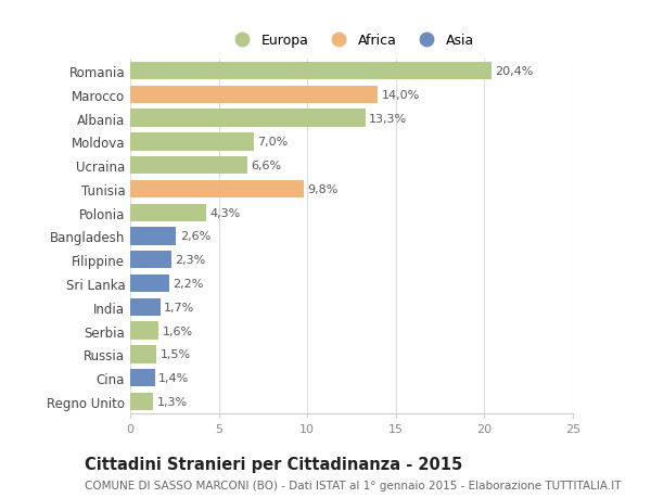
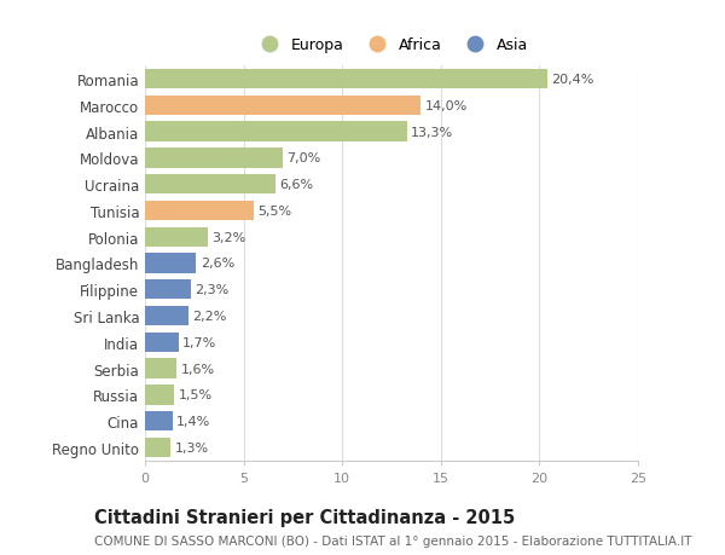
Tunisia: 9,8% -> 5,5%
Polonia: 4,3% -> 3,2%
